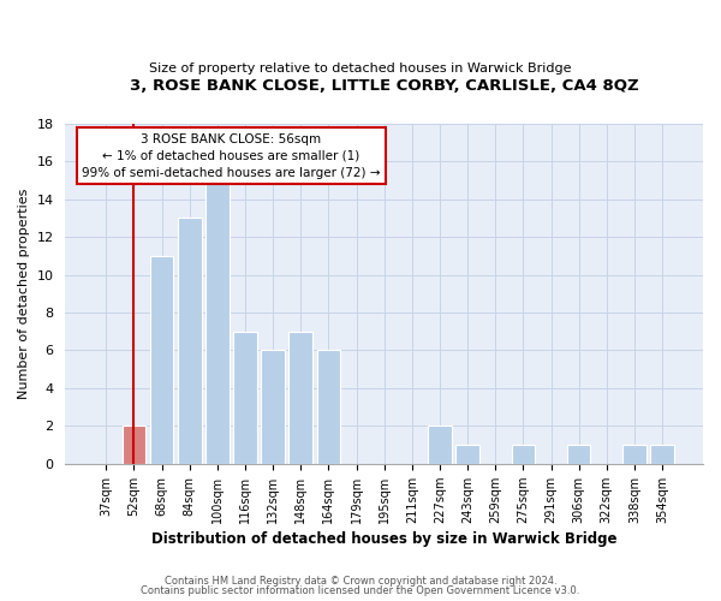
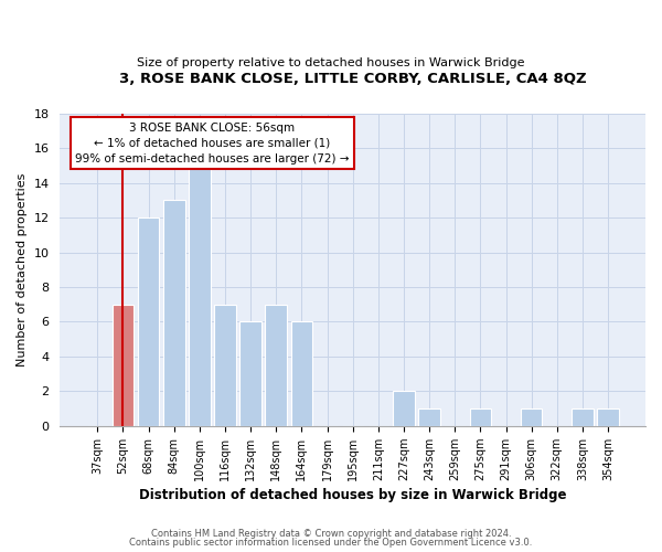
52sqm: 2 -> 7
68sqm: 11 -> 12
